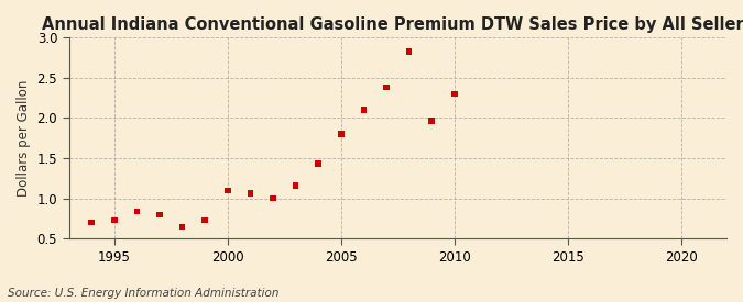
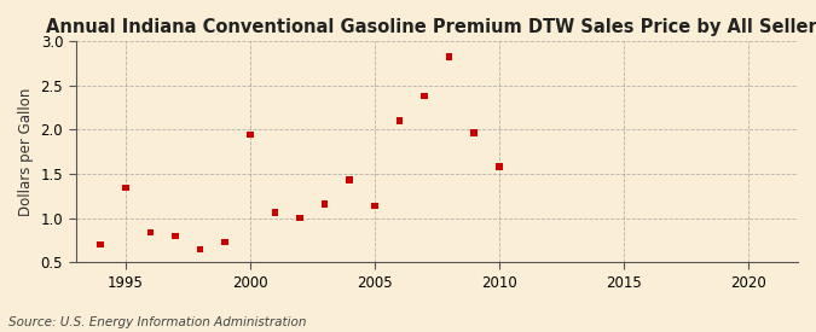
1995: 0.73 -> 1.34
2000: 1.10 -> 1.94
2005: 1.80 -> 1.14
2010: 2.30 -> 1.58
